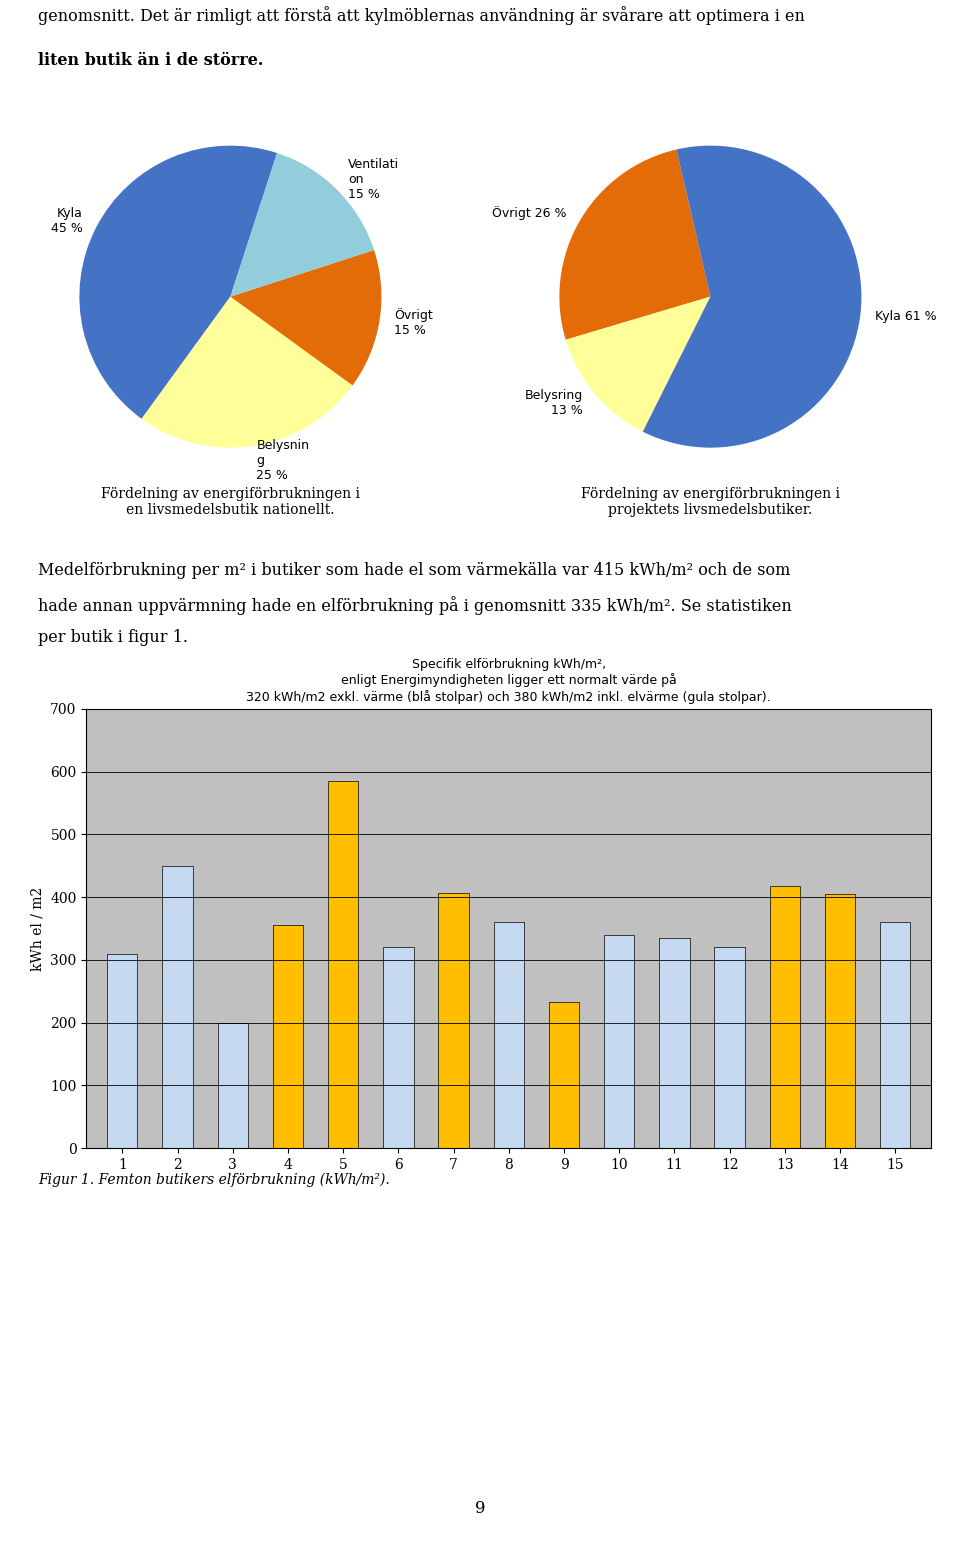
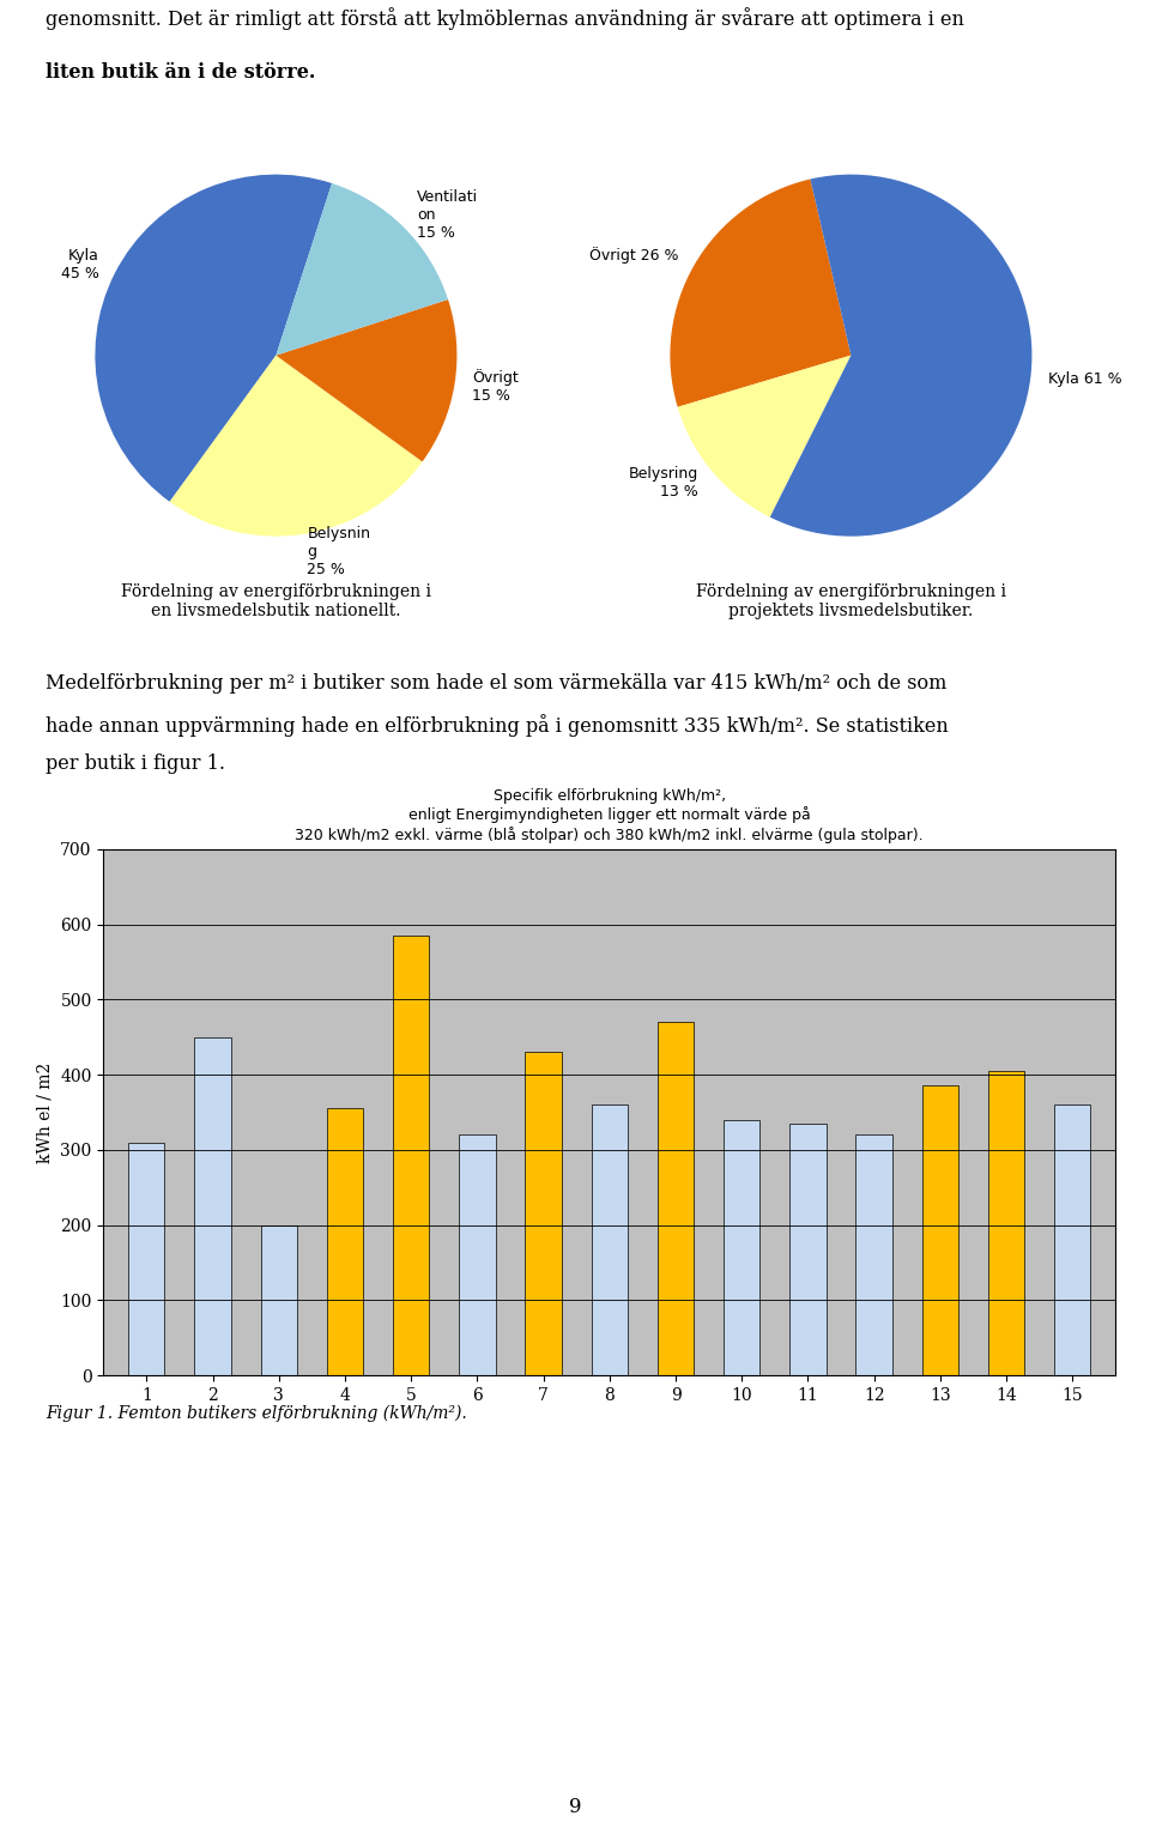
7: 406 -> 430
9: 232 -> 470
13: 418 -> 385
